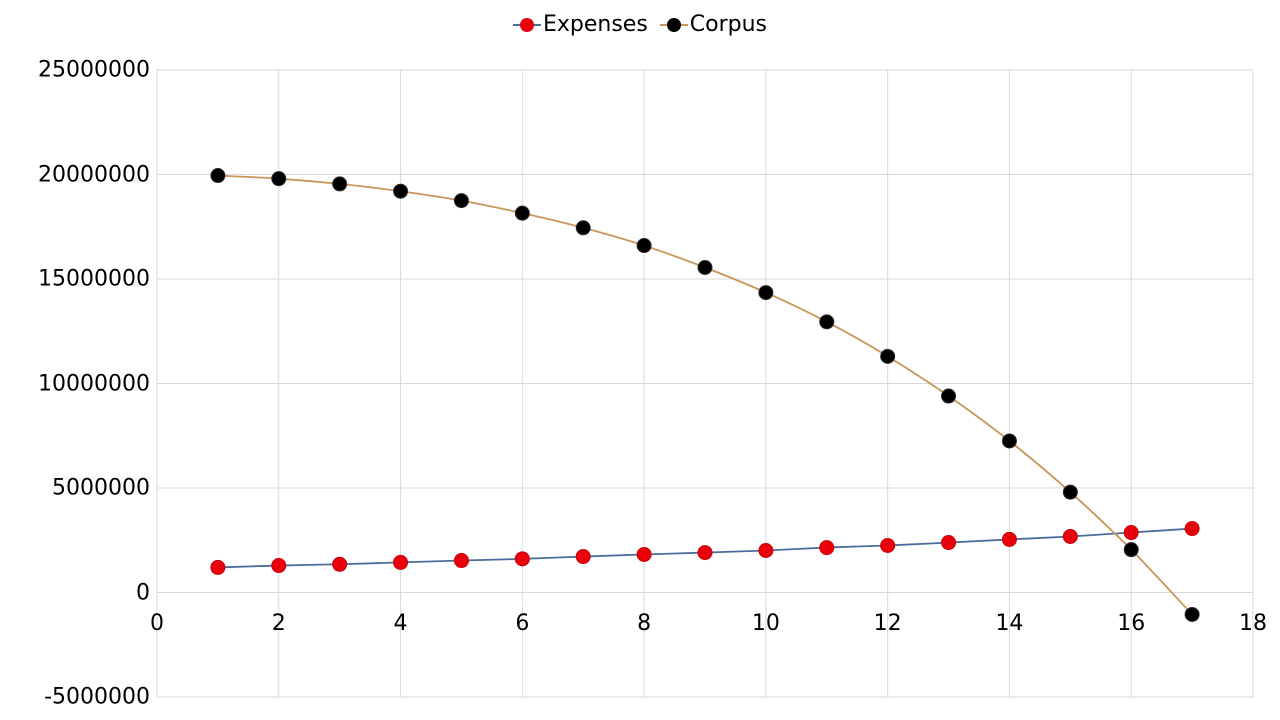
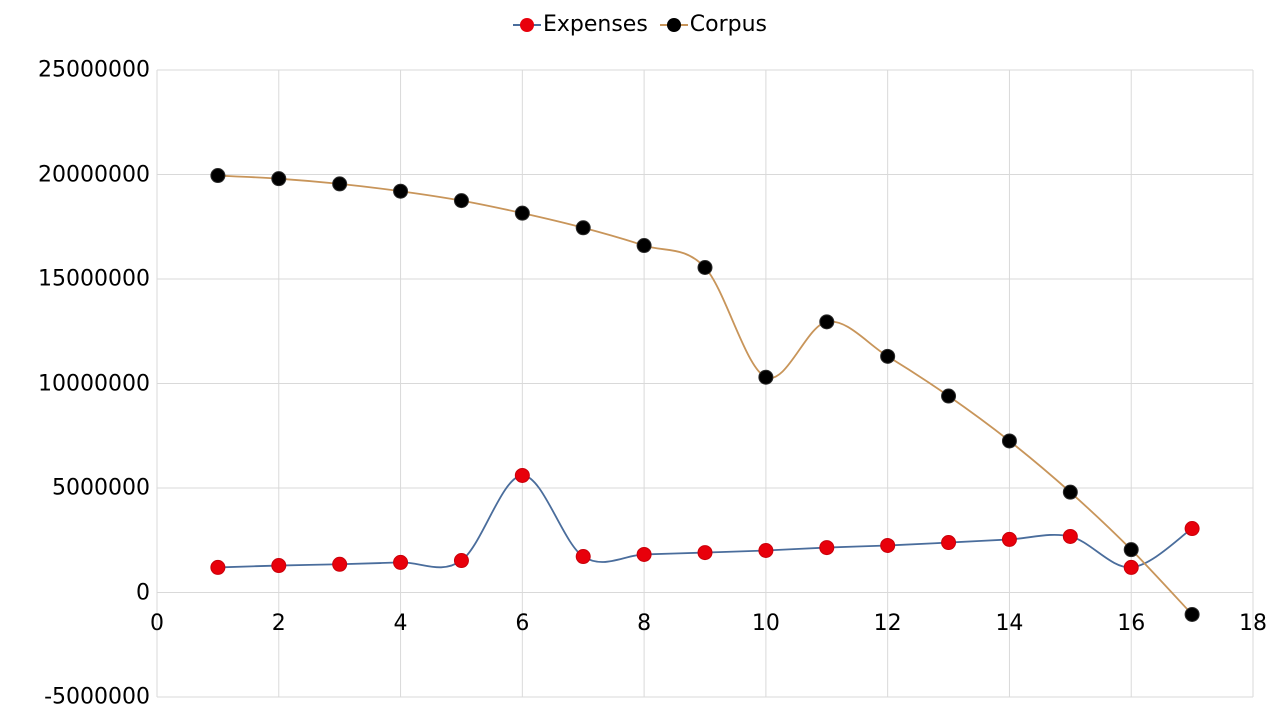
Expenses/6: 1600000 -> 5600000
Corpus/10: 14400000 -> 10300000
Expenses/16: 2900000 -> 1200000
